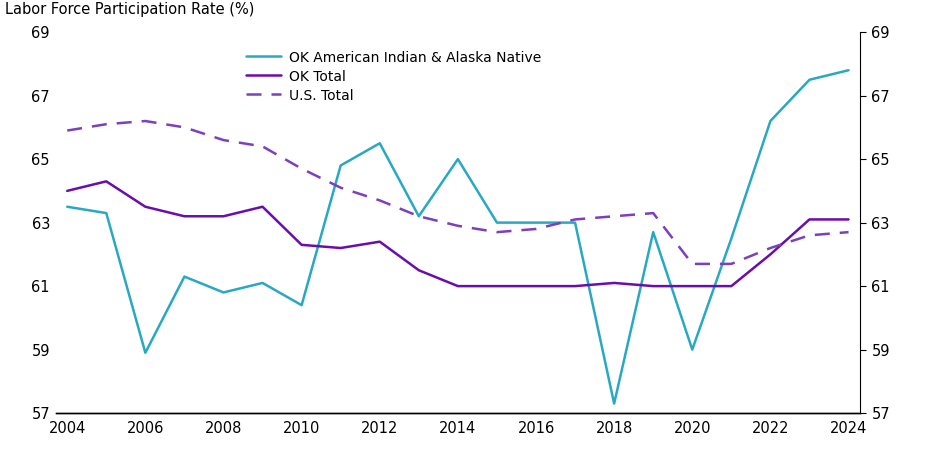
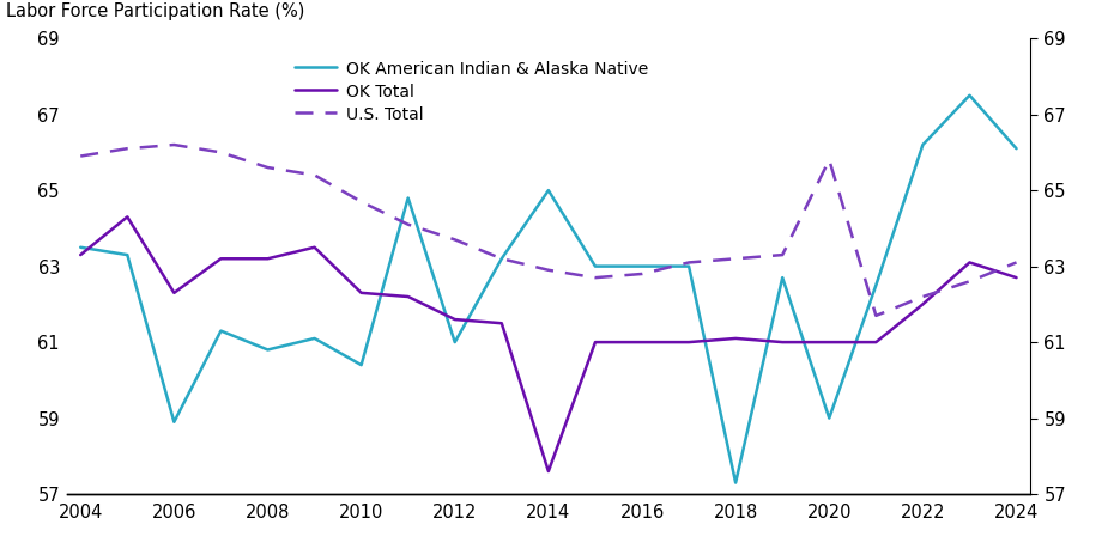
OK Total/2004: 64.0 -> 63.3
OK Total/2006: 63.5 -> 62.3
OK American Indian & Alaska Native/2012: 65.5 -> 61.0
OK Total/2012: 62.4 -> 61.6
OK Total/2014: 61.0 -> 57.6
U.S. Total/2020: 61.7 -> 65.8
OK American Indian & Alaska Native/2024: 67.8 -> 66.1
OK Total/2024: 63.1 -> 62.7
U.S. Total/2024: 62.7 -> 63.1
